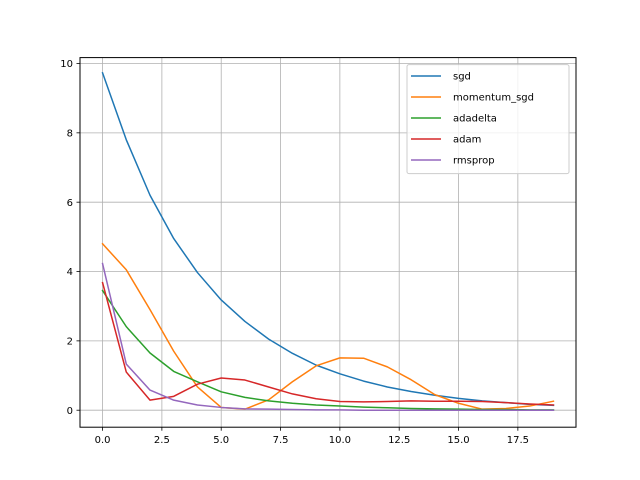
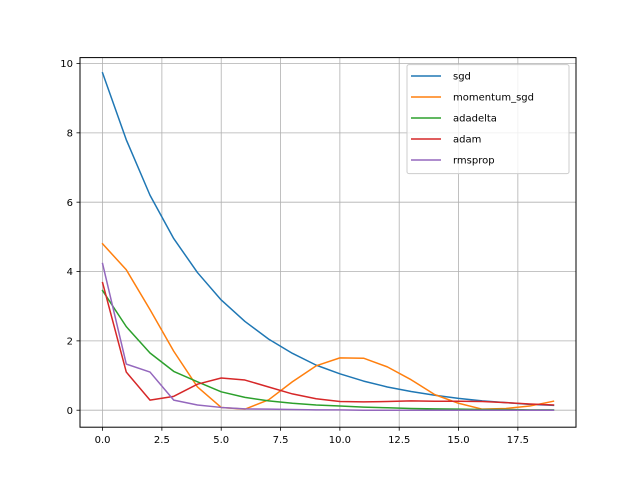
rmsprop/2: 0.6 -> 1.1
